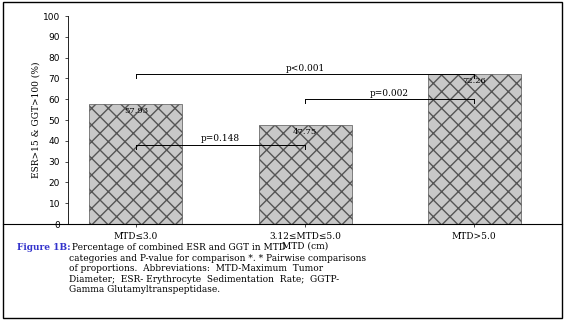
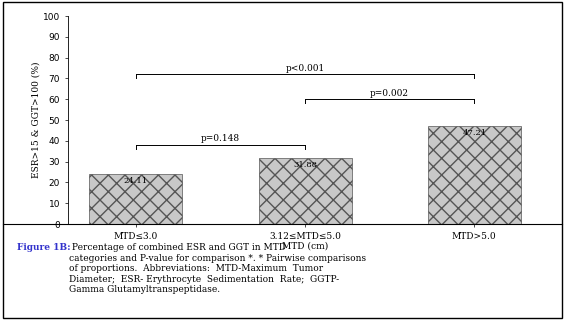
MTD≤3.0: 57.93 -> 24.11
3.12≤MTD≤5.0: 47.75 -> 31.88
MTD>5.0: 72.26 -> 47.21
